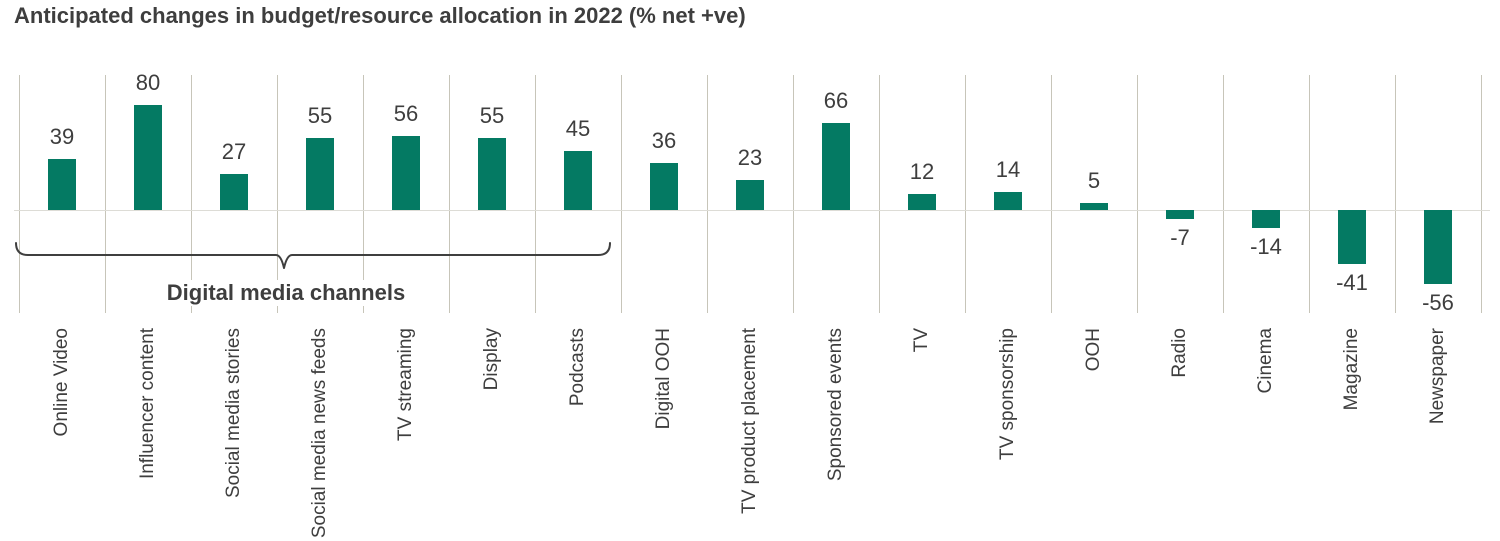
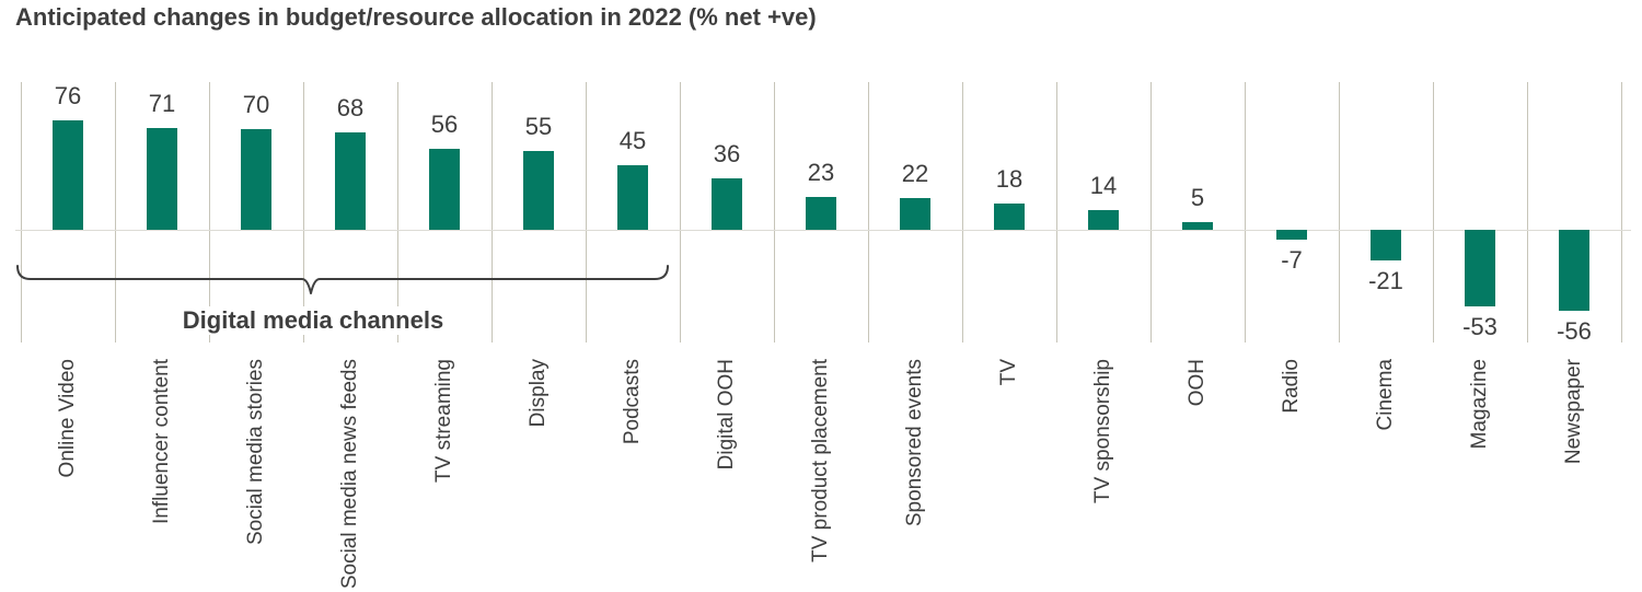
Online Video: 39 -> 76
Influencer content: 80 -> 71
Social media stories: 27 -> 70
Social media news feeds: 55 -> 68
Sponsored events: 66 -> 22
TV: 12 -> 18
Cinema: -14 -> -21
Magazine: -41 -> -53
